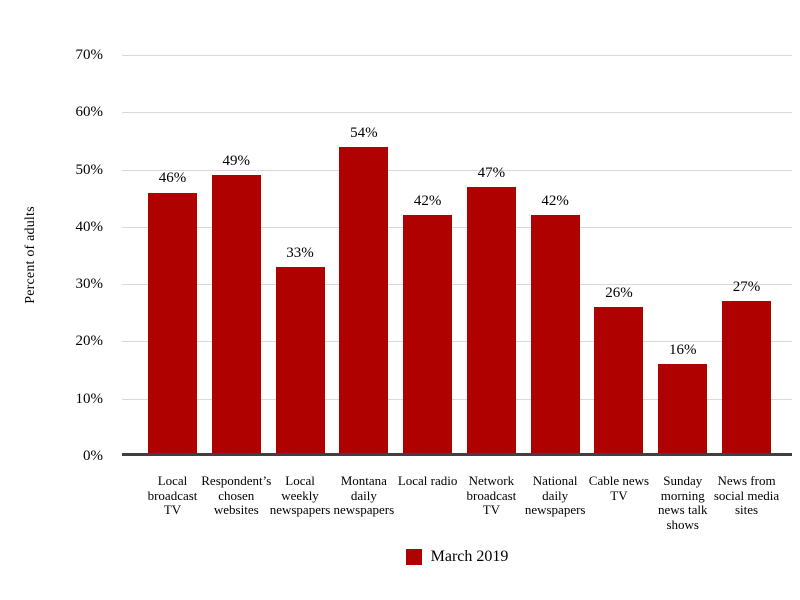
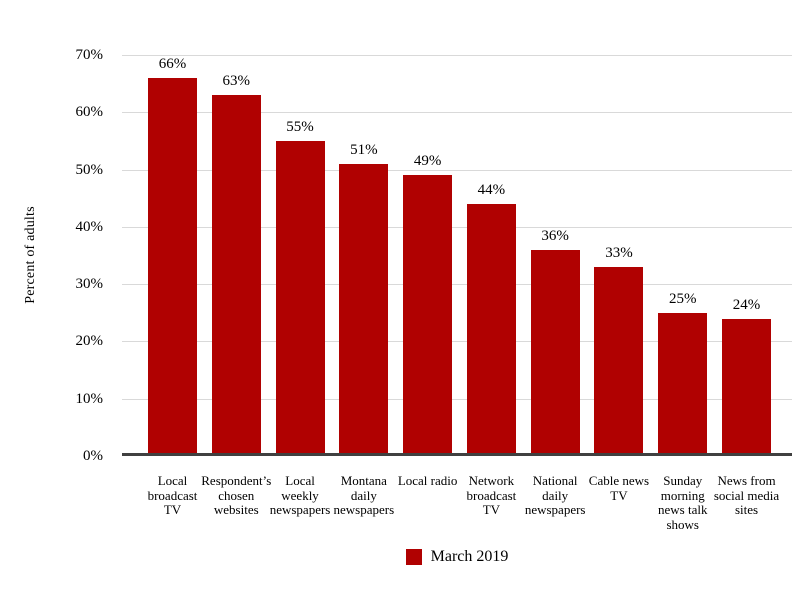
Local broadcast TV: 46% -> 66%
Respondent’s chosen websites: 49% -> 63%
Local weekly newspapers: 33% -> 55%
Montana daily newspapers: 54% -> 51%
Local radio: 42% -> 49%
Network broadcast TV: 47% -> 44%
National daily newspapers: 42% -> 36%
Cable news TV: 26% -> 33%
Sunday morning news talk shows: 16% -> 25%
News from social media sites: 27% -> 24%
